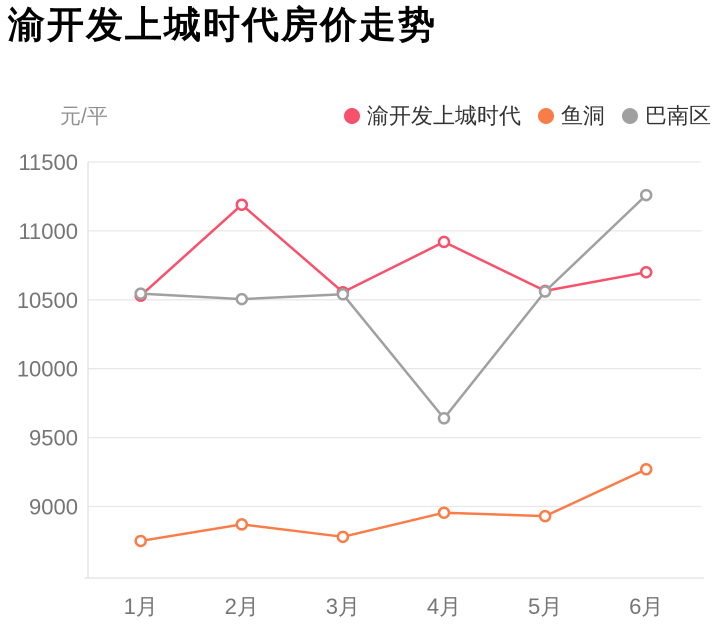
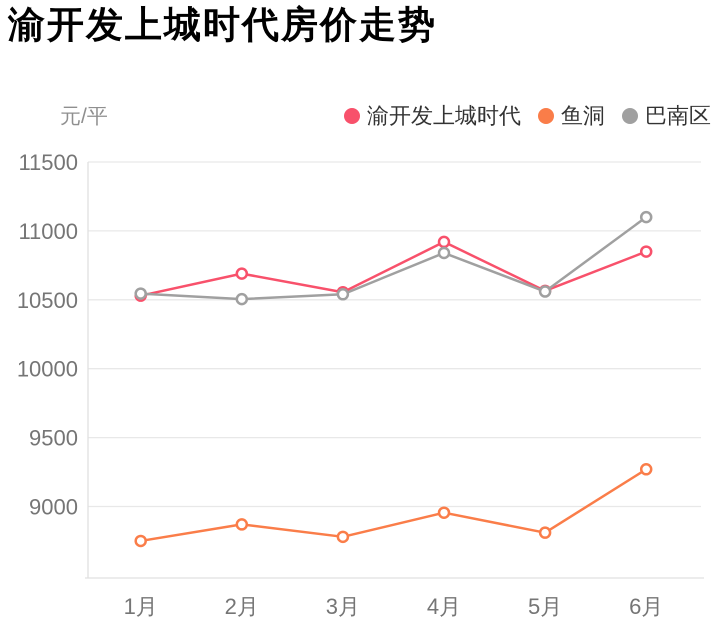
渝开发上城时代/2月: 11190 -> 10690
巴南区/4月: 9640 -> 10840
鱼洞/5月: 8930 -> 8810
渝开发上城时代/6月: 10700 -> 10850
巴南区/6月: 11260 -> 11100
